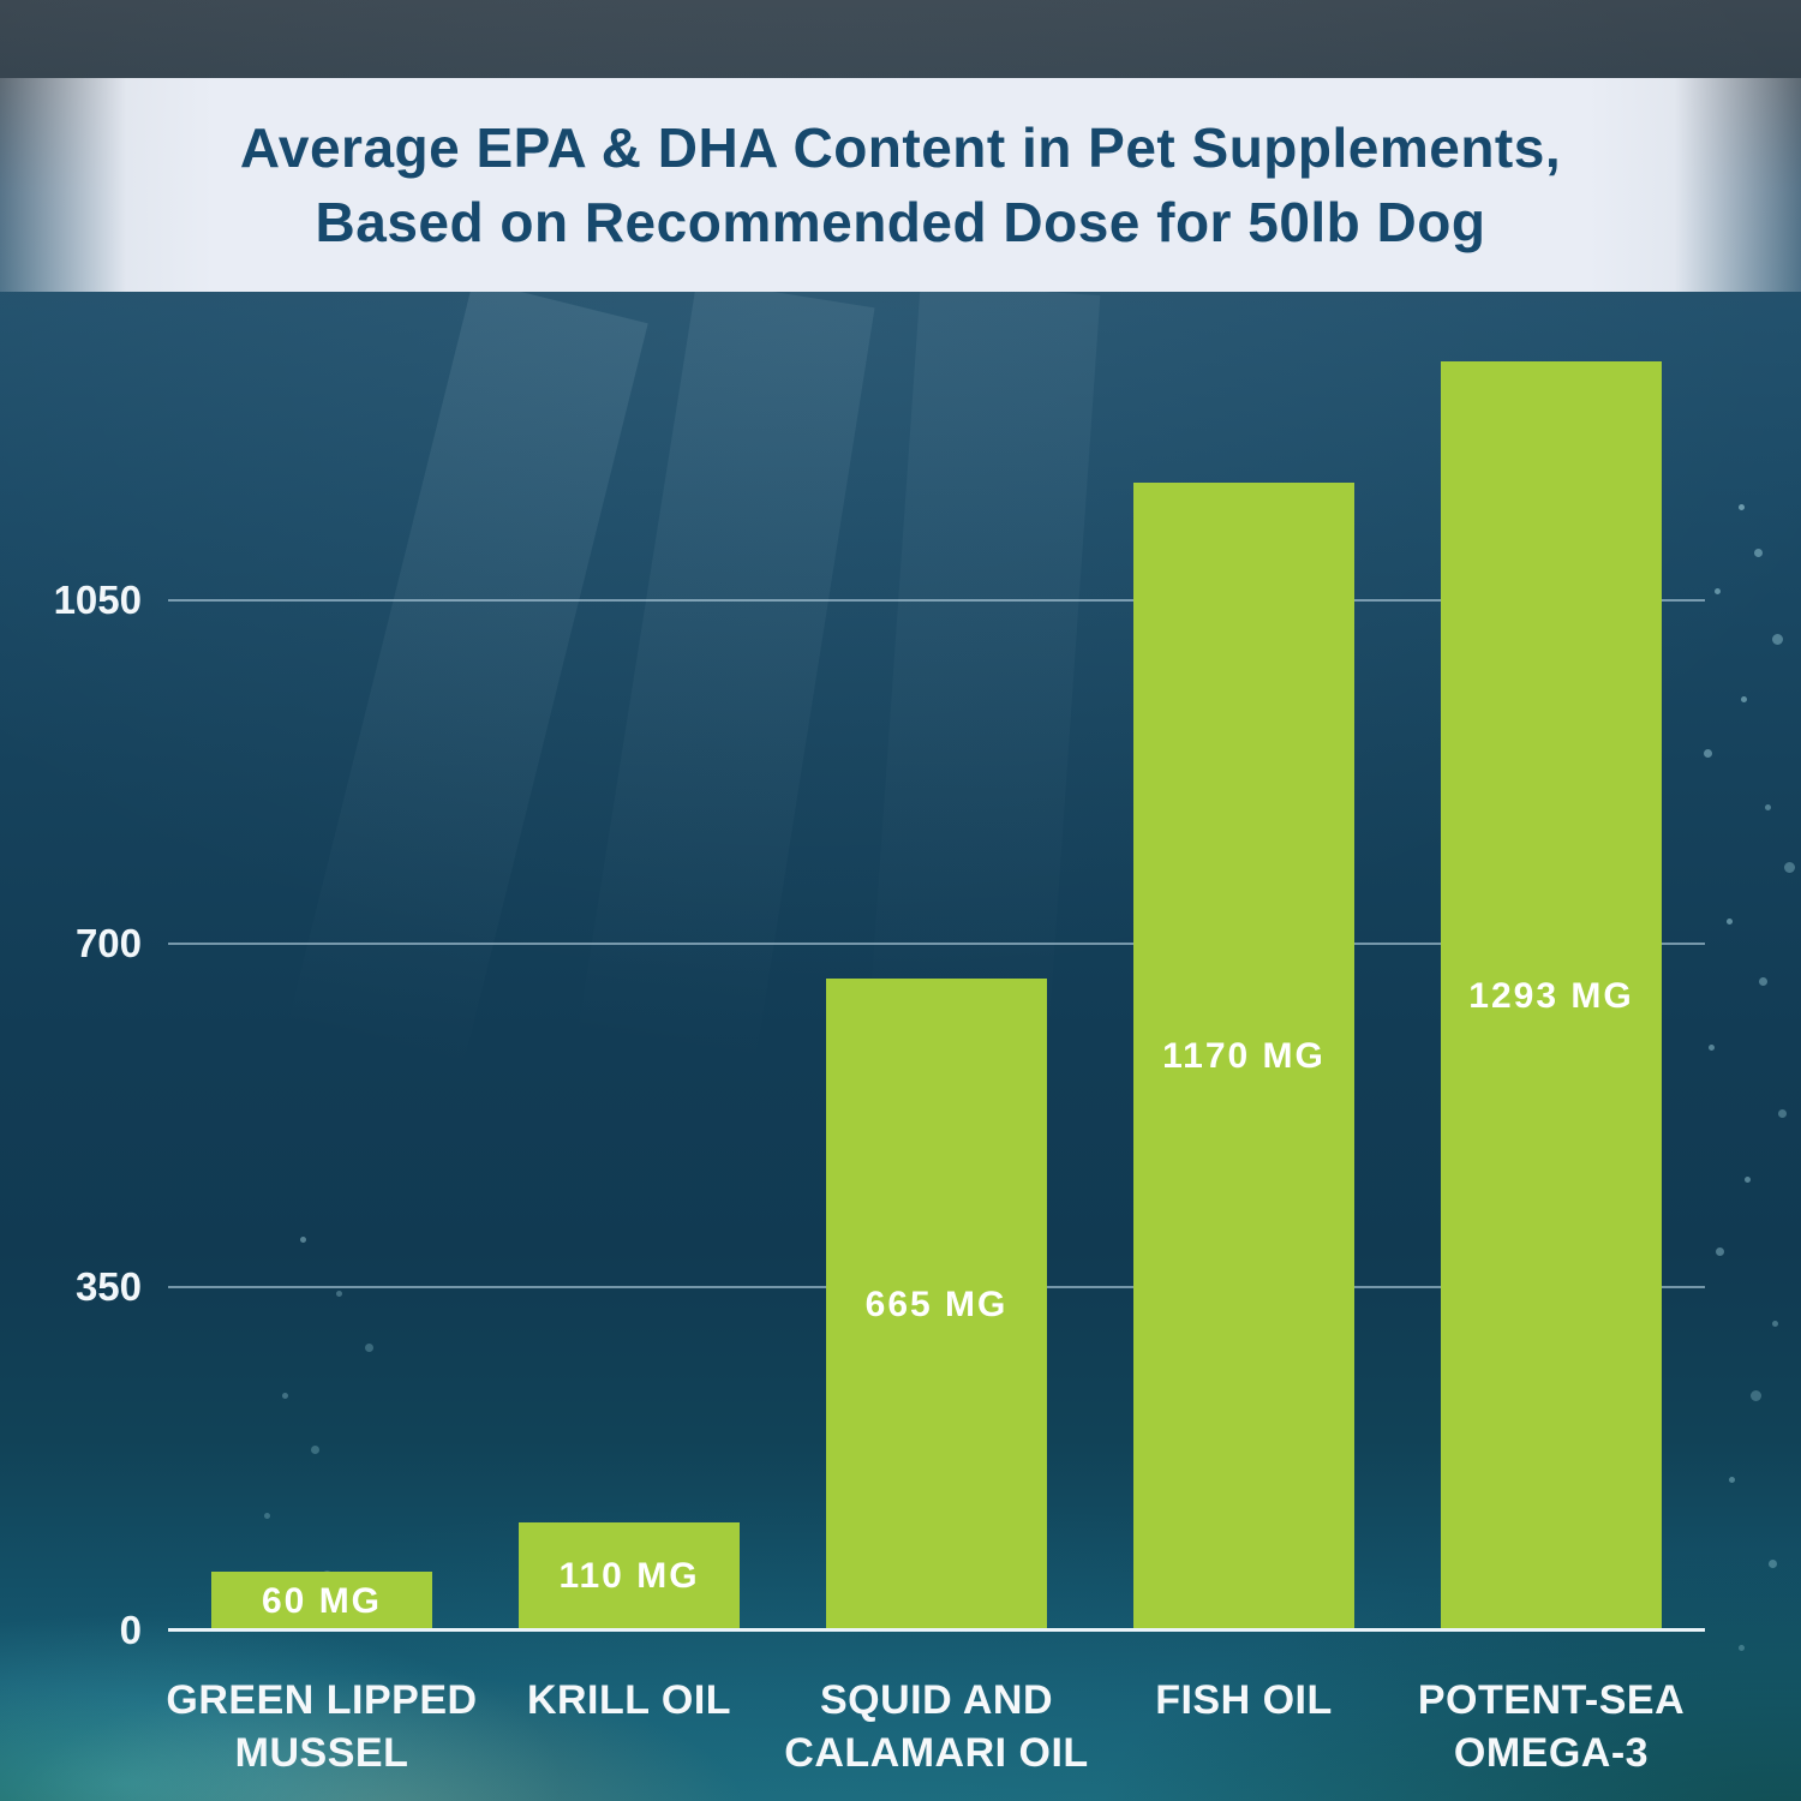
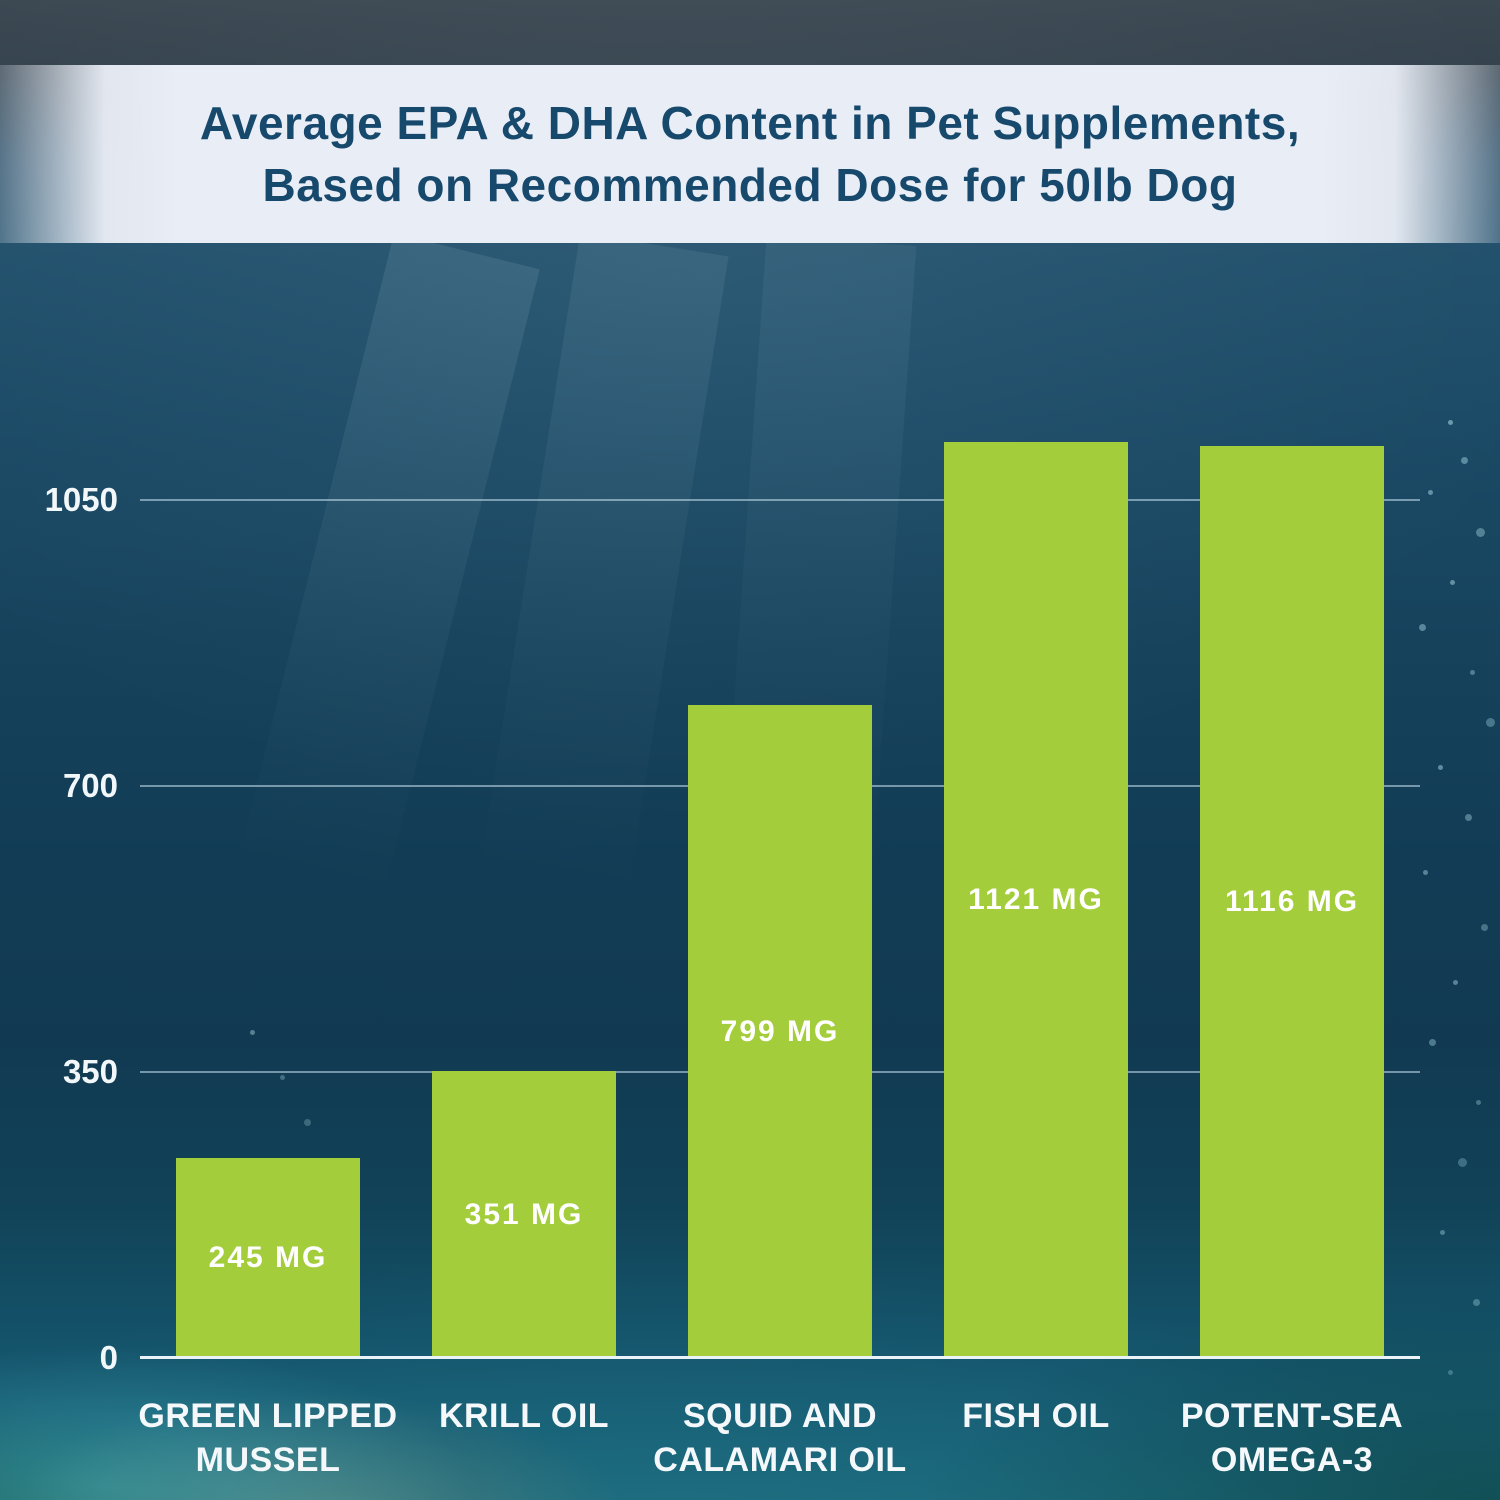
GREEN LIPPED MUSSEL: 60 -> 245
KRILL OIL: 110 -> 351
SQUID AND CALAMARI OIL: 665 -> 799
FISH OIL: 1170 -> 1121
POTENT-SEA OMEGA-3: 1293 -> 1116
